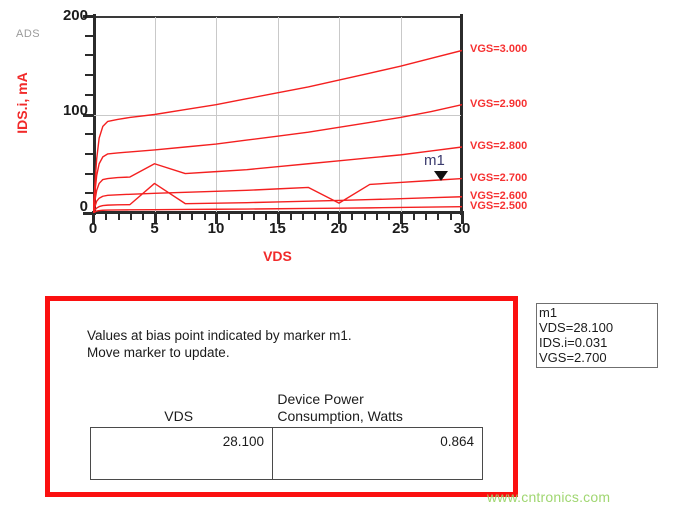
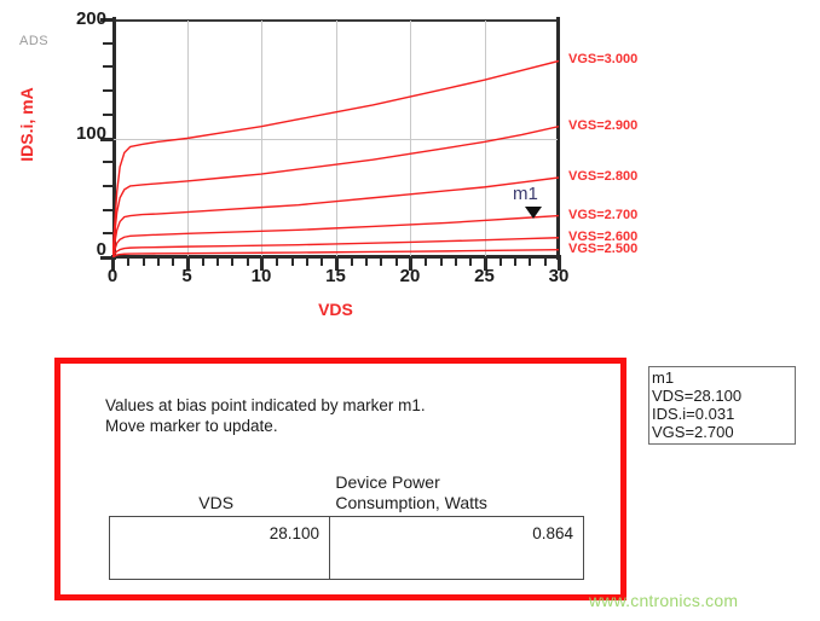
VGS=2.800/5: 50 -> 40
VGS=2.600/5: 30 -> 10
VGS=2.700/20: 10 -> 30
